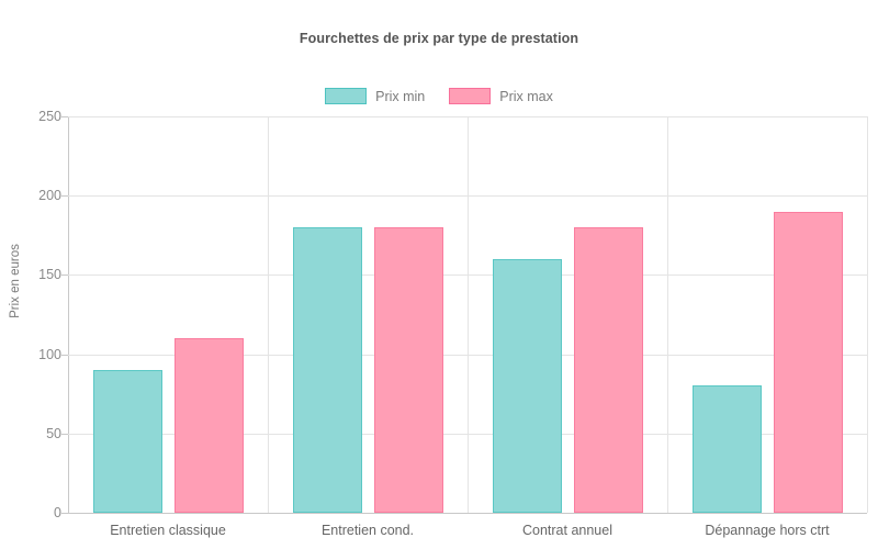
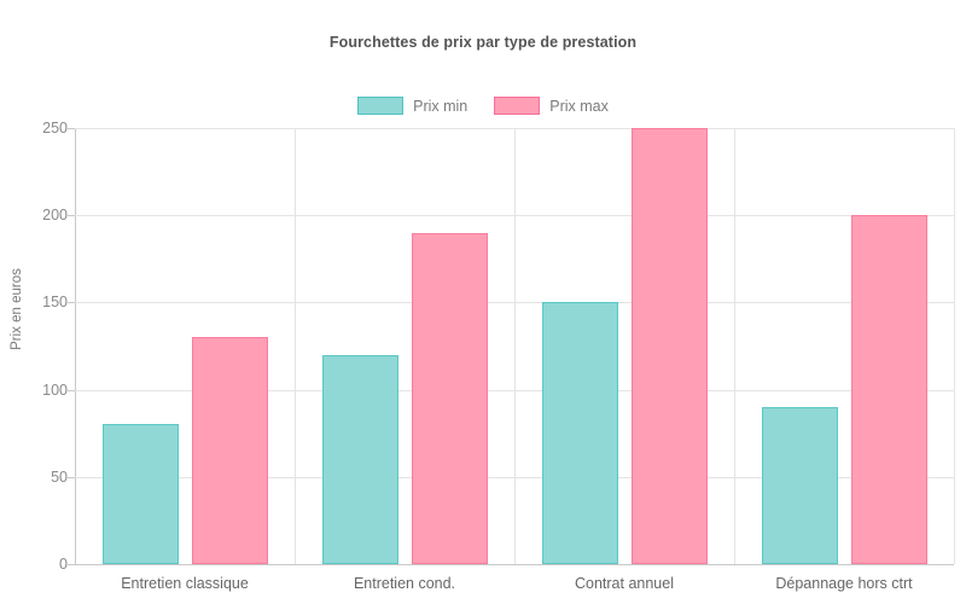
Prix min/Entretien classique: 90 -> 80
Prix max/Entretien classique: 110 -> 130
Prix min/Entretien cond.: 180 -> 120
Prix max/Entretien cond.: 180 -> 190
Prix min/Contrat annuel: 160 -> 150
Prix max/Contrat annuel: 180 -> 250
Prix min/Dépannage hors ctrt: 80 -> 90
Prix max/Dépannage hors ctrt: 190 -> 200
